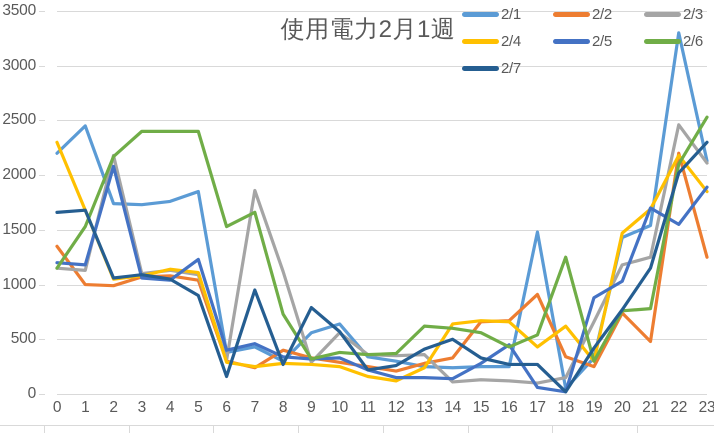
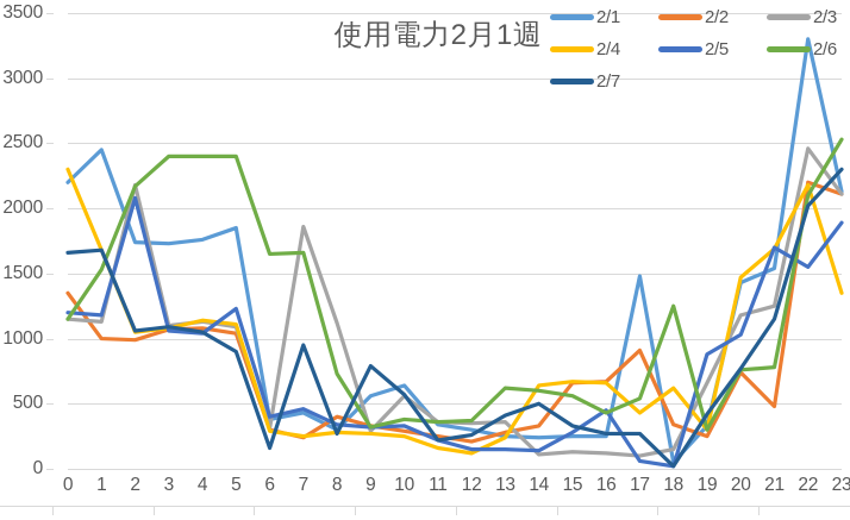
2/6/6: 1530 -> 1650
2/2/23: 1250 -> 2110
2/4/23: 1850 -> 1350
